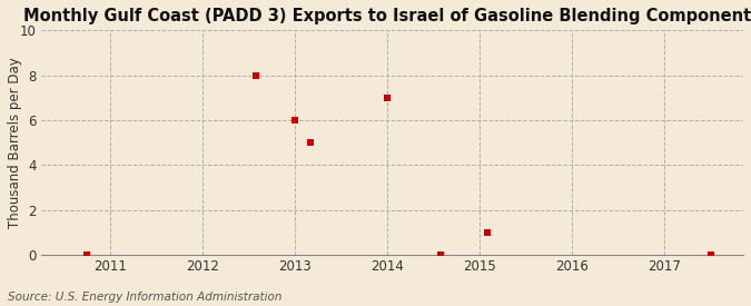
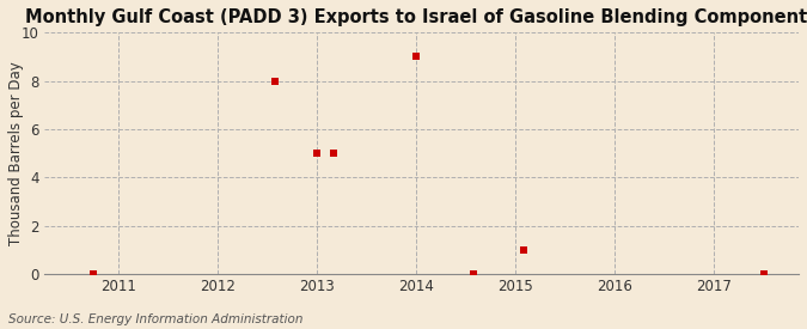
2013: 6 -> 5
2014: 7 -> 9
